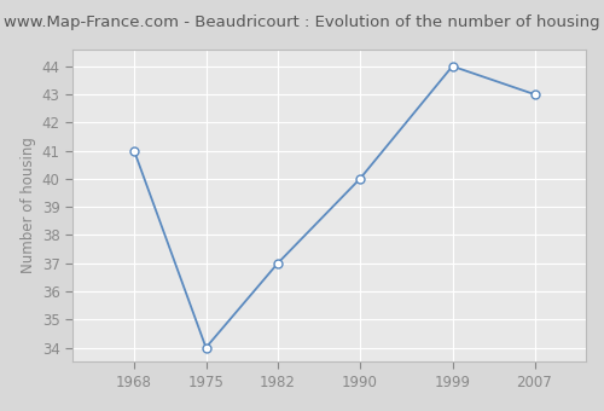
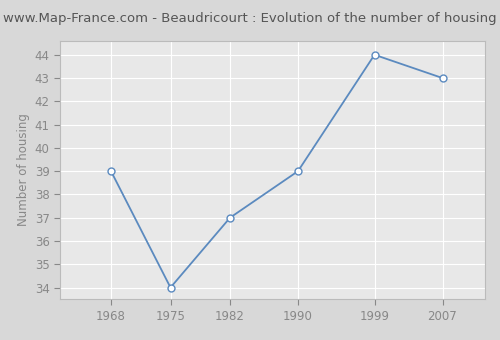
1968: 41 -> 39
1990: 40 -> 39
